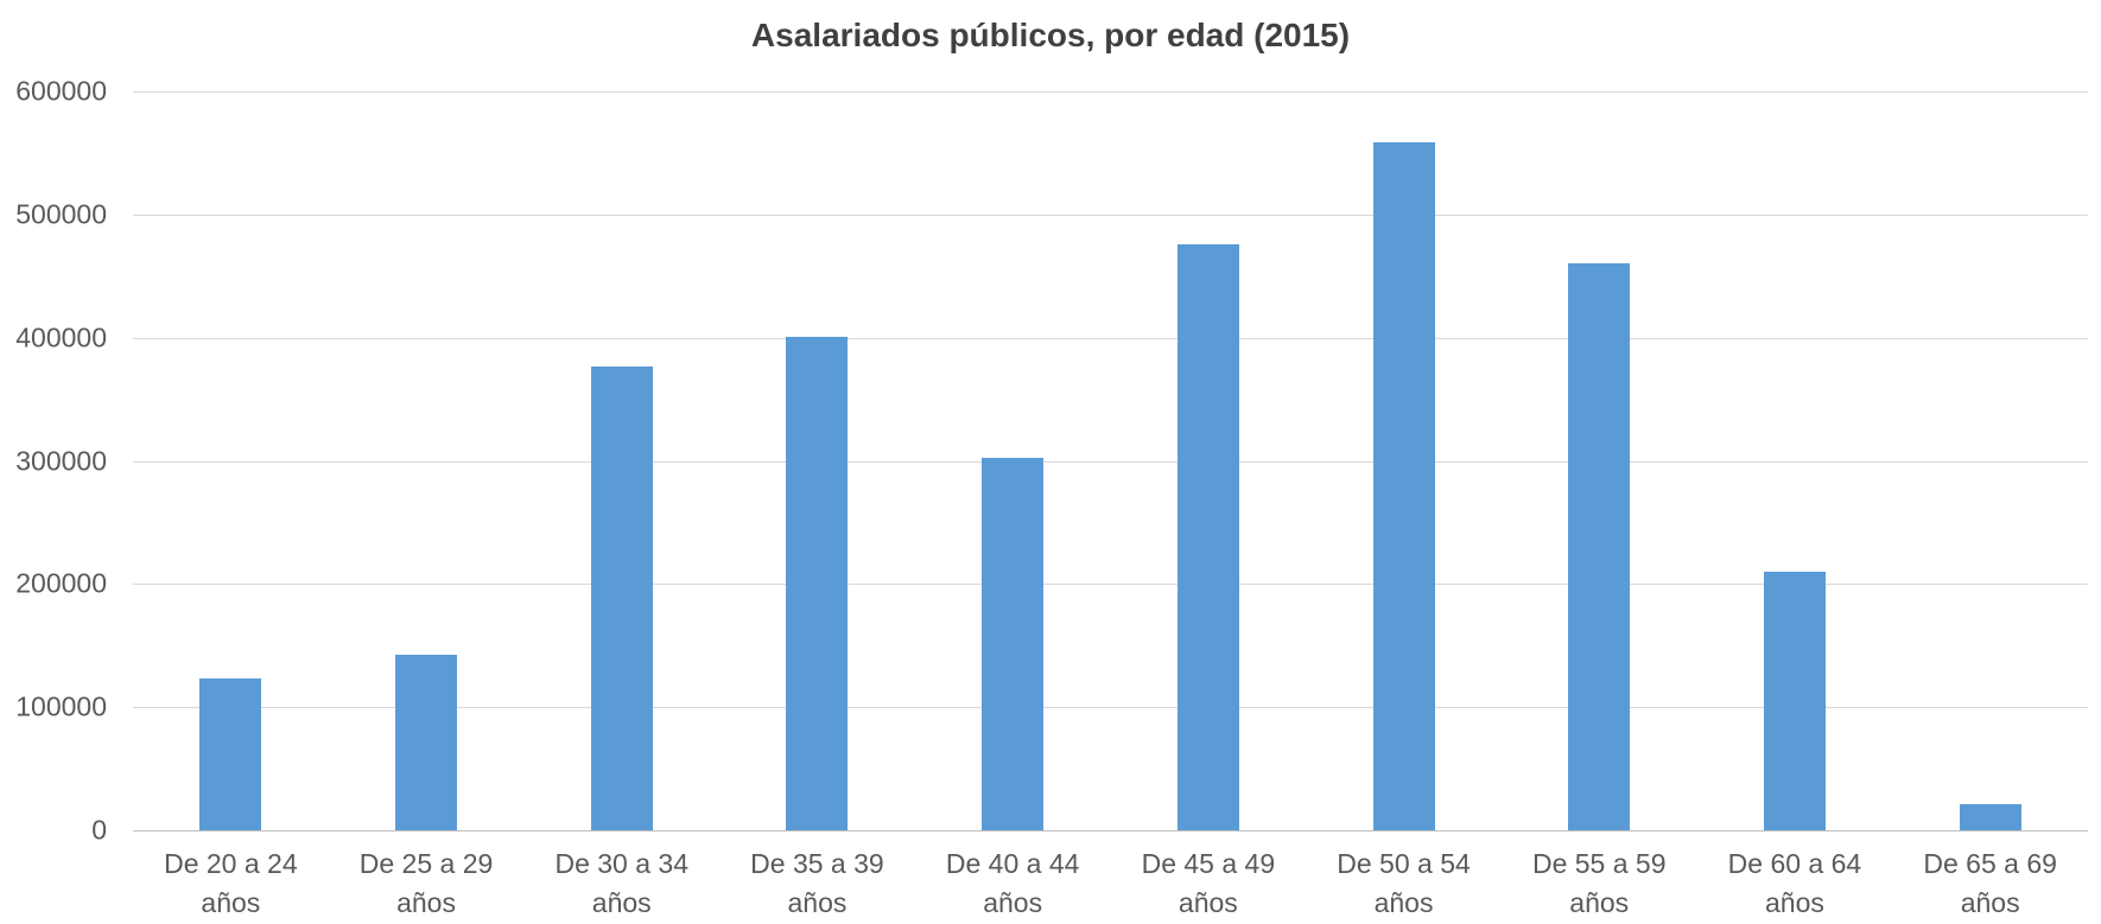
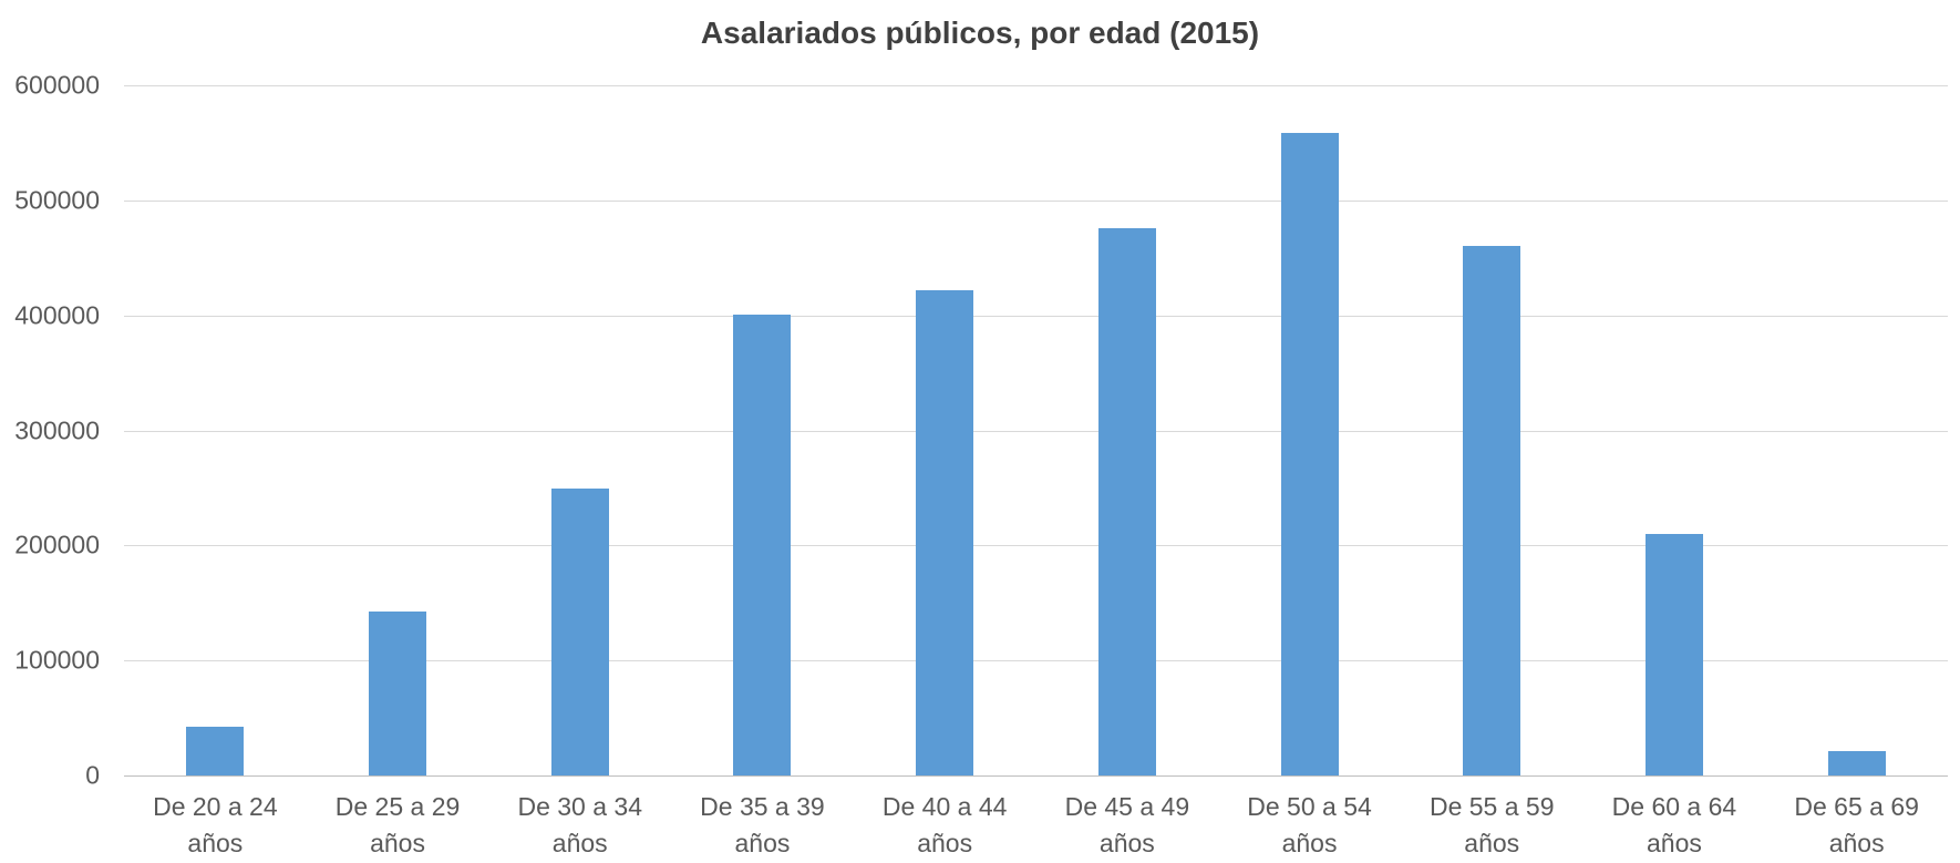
De 20 a 24 años: 123000 -> 42000
De 30 a 34 años: 377000 -> 249000
De 40 a 44 años: 302000 -> 422000
